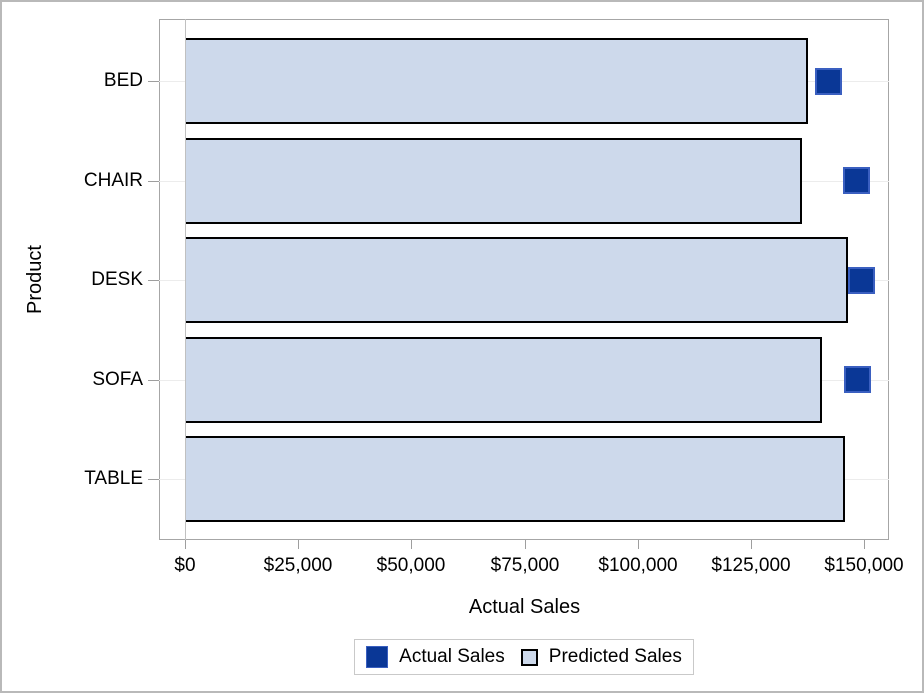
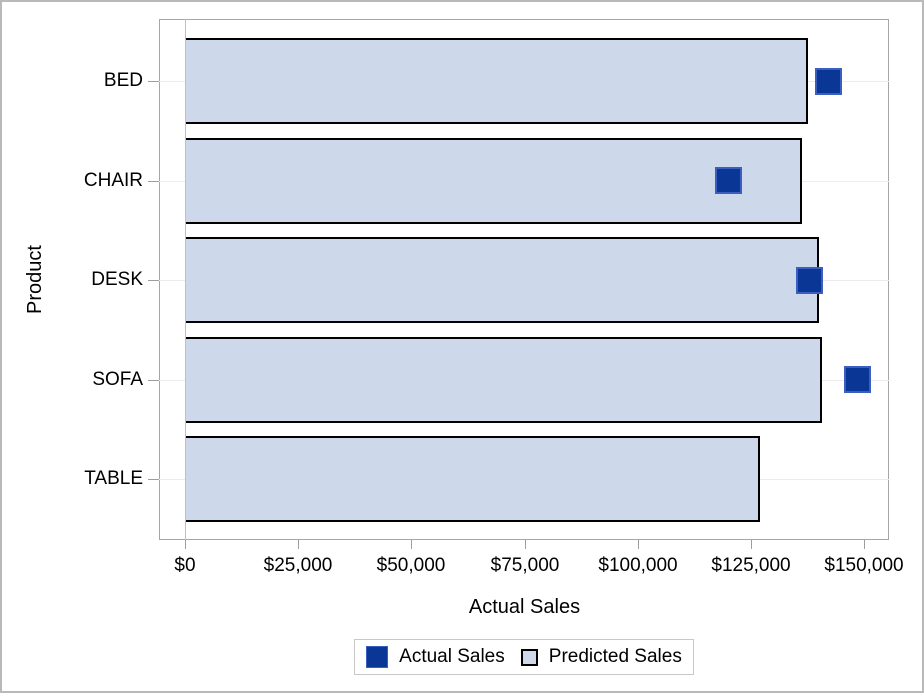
Actual Sales/CHAIR: $148000 -> $120000
Actual Sales/DESK: $149000 -> $138000
Predicted Sales/DESK: $146000 -> $140000
Predicted Sales/TABLE: $146000 -> $127000
